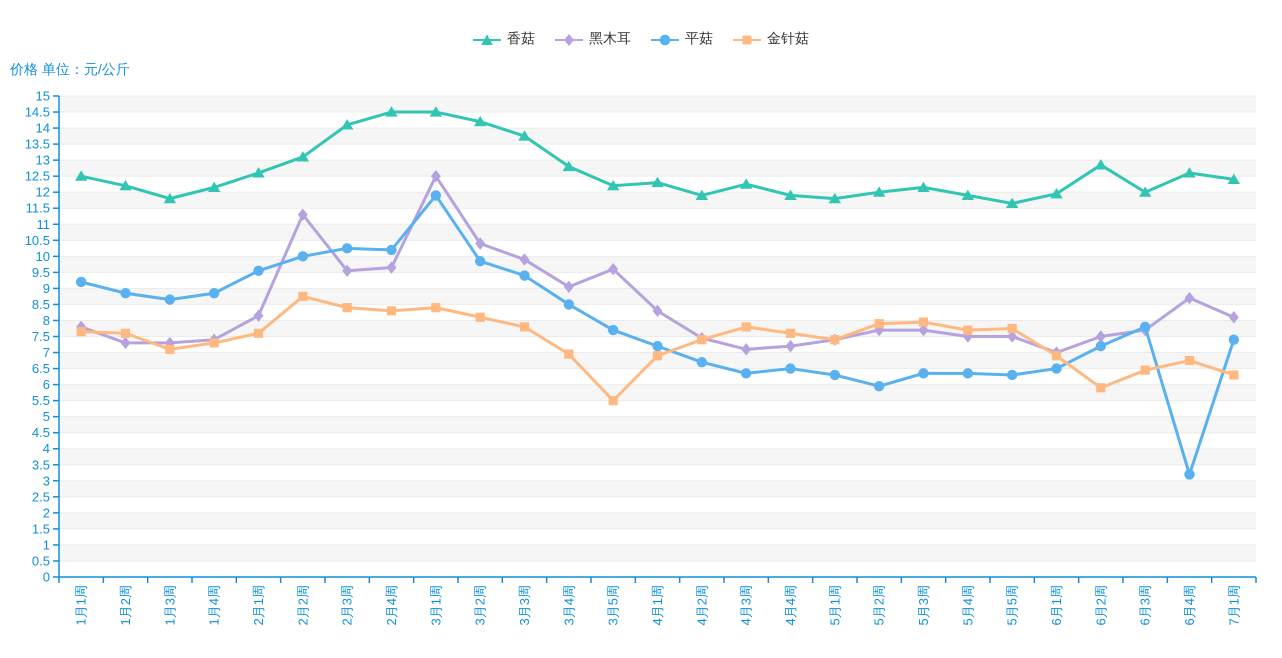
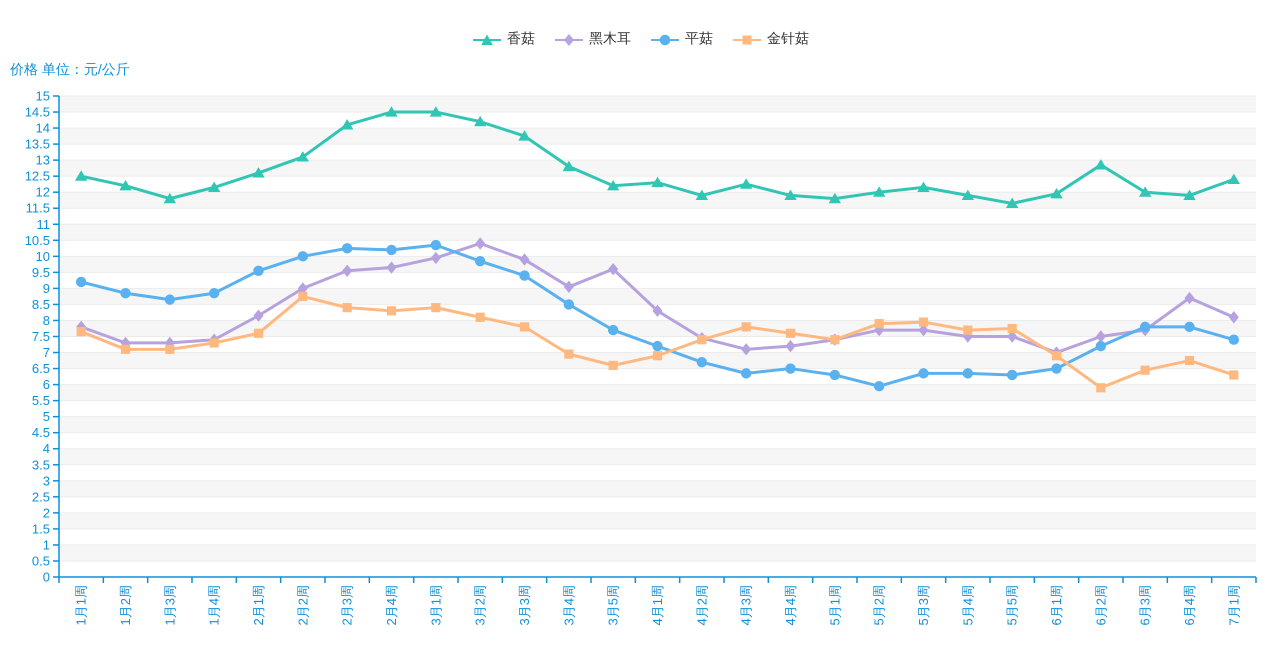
金针菇/1月2周: 7.6 -> 7.1
黑木耳/2月2周: 11.3 -> 9.0
黑木耳/3月1周: 12.5 -> 9.9
平菇/3月1周: 11.9 -> 10.3
金针菇/3月5周: 5.5 -> 6.6
香菇/6月4周: 12.6 -> 11.9
平菇/6月4周: 3.2 -> 7.8
